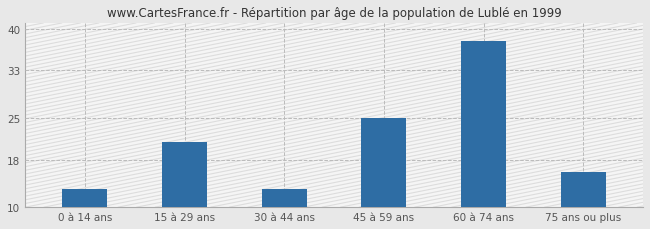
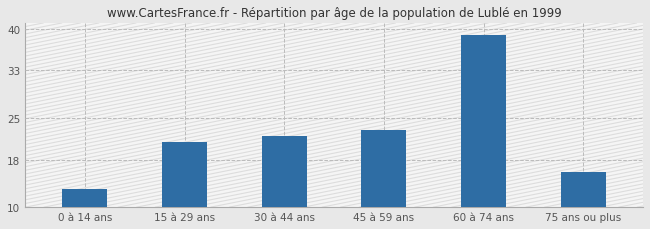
30 à 44 ans: 13 -> 22
45 à 59 ans: 25 -> 23
60 à 74 ans: 38 -> 39
